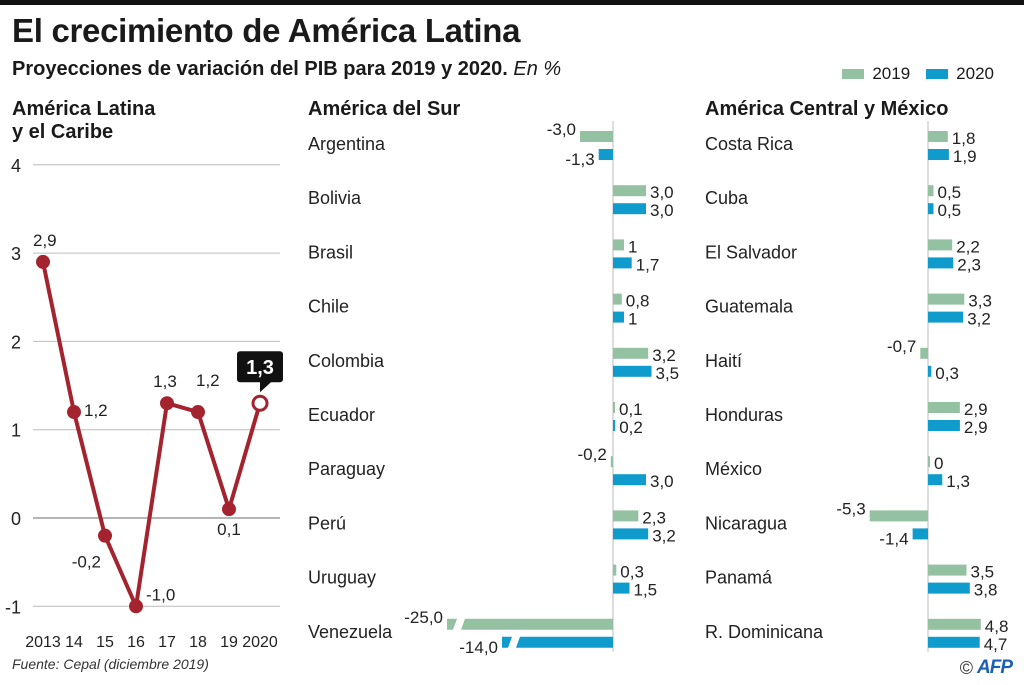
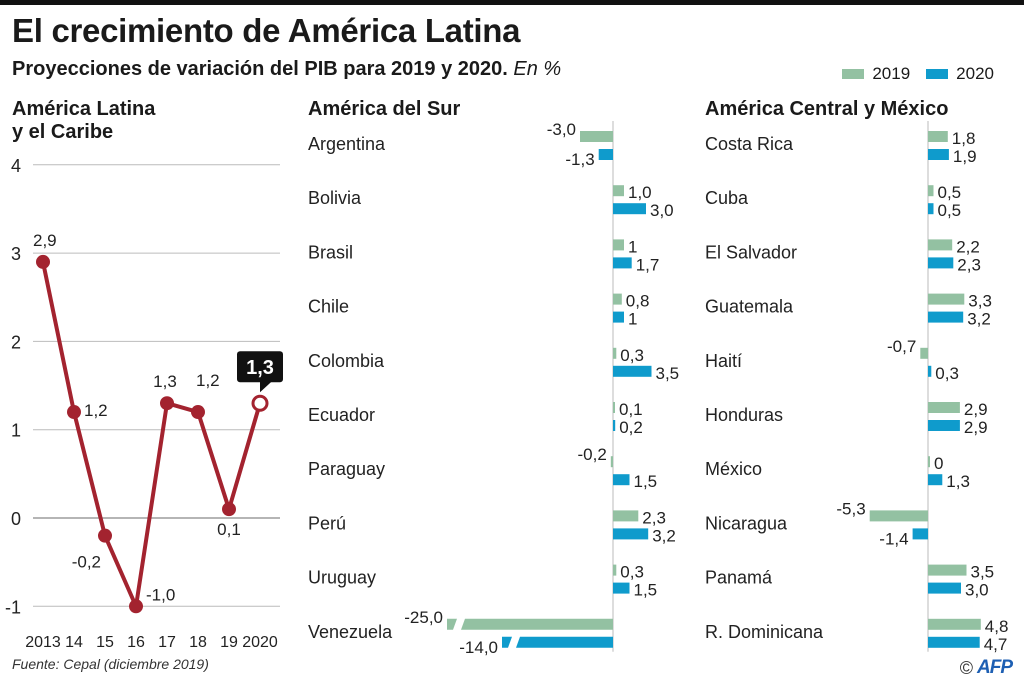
América del Sur/2019/Bolivia: 3,0 -> 1,0
América del Sur/2019/Colombia: 3,2 -> 0,3
América del Sur/2020/Paraguay: 3,0 -> 1,5
América Central y México/2020/Panamá: 3,8 -> 3,0
